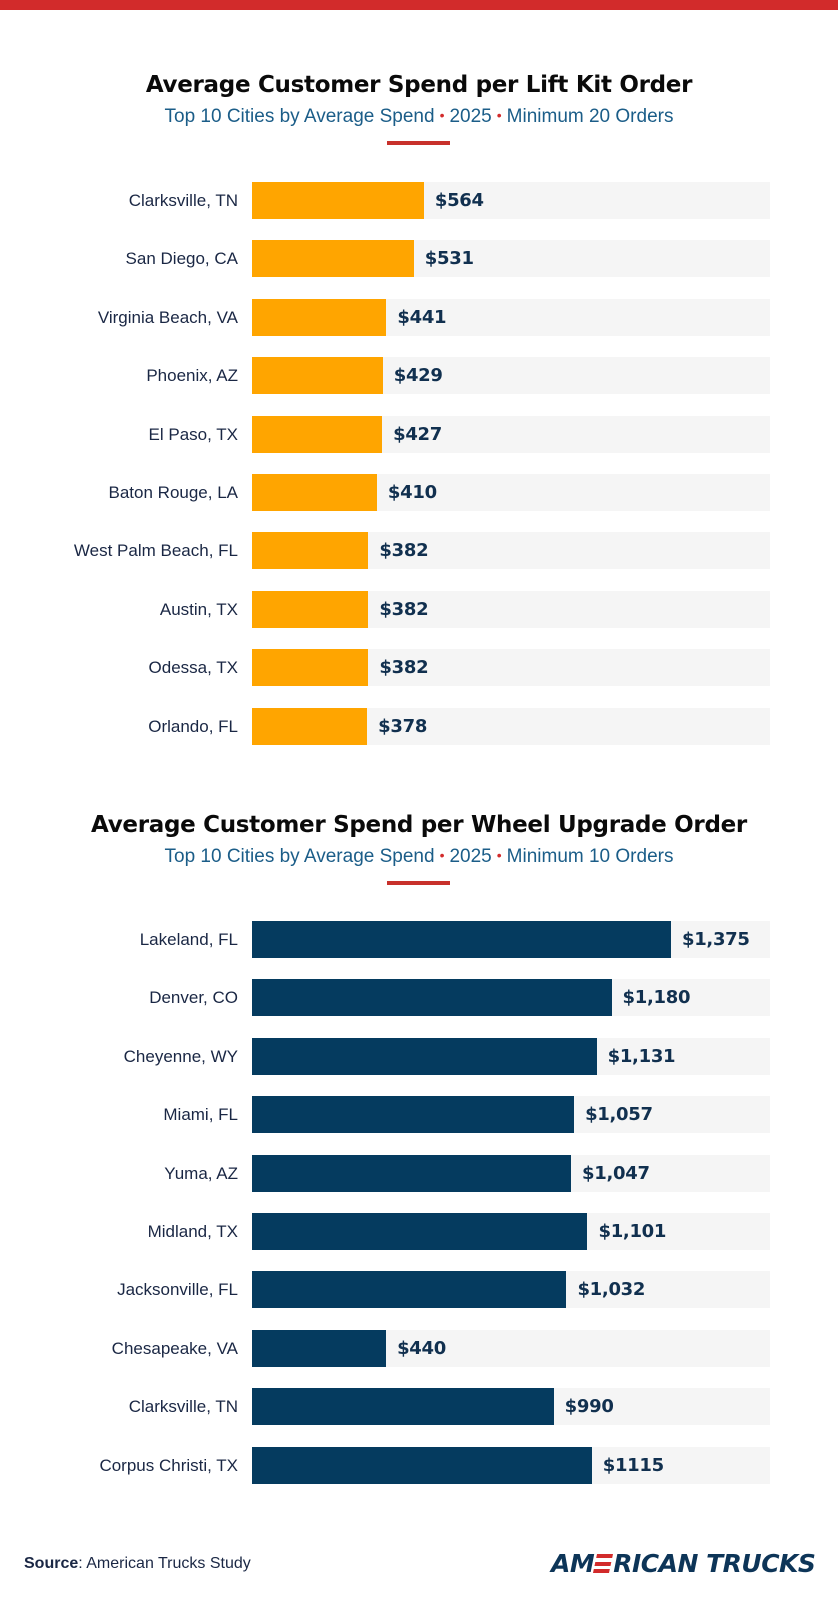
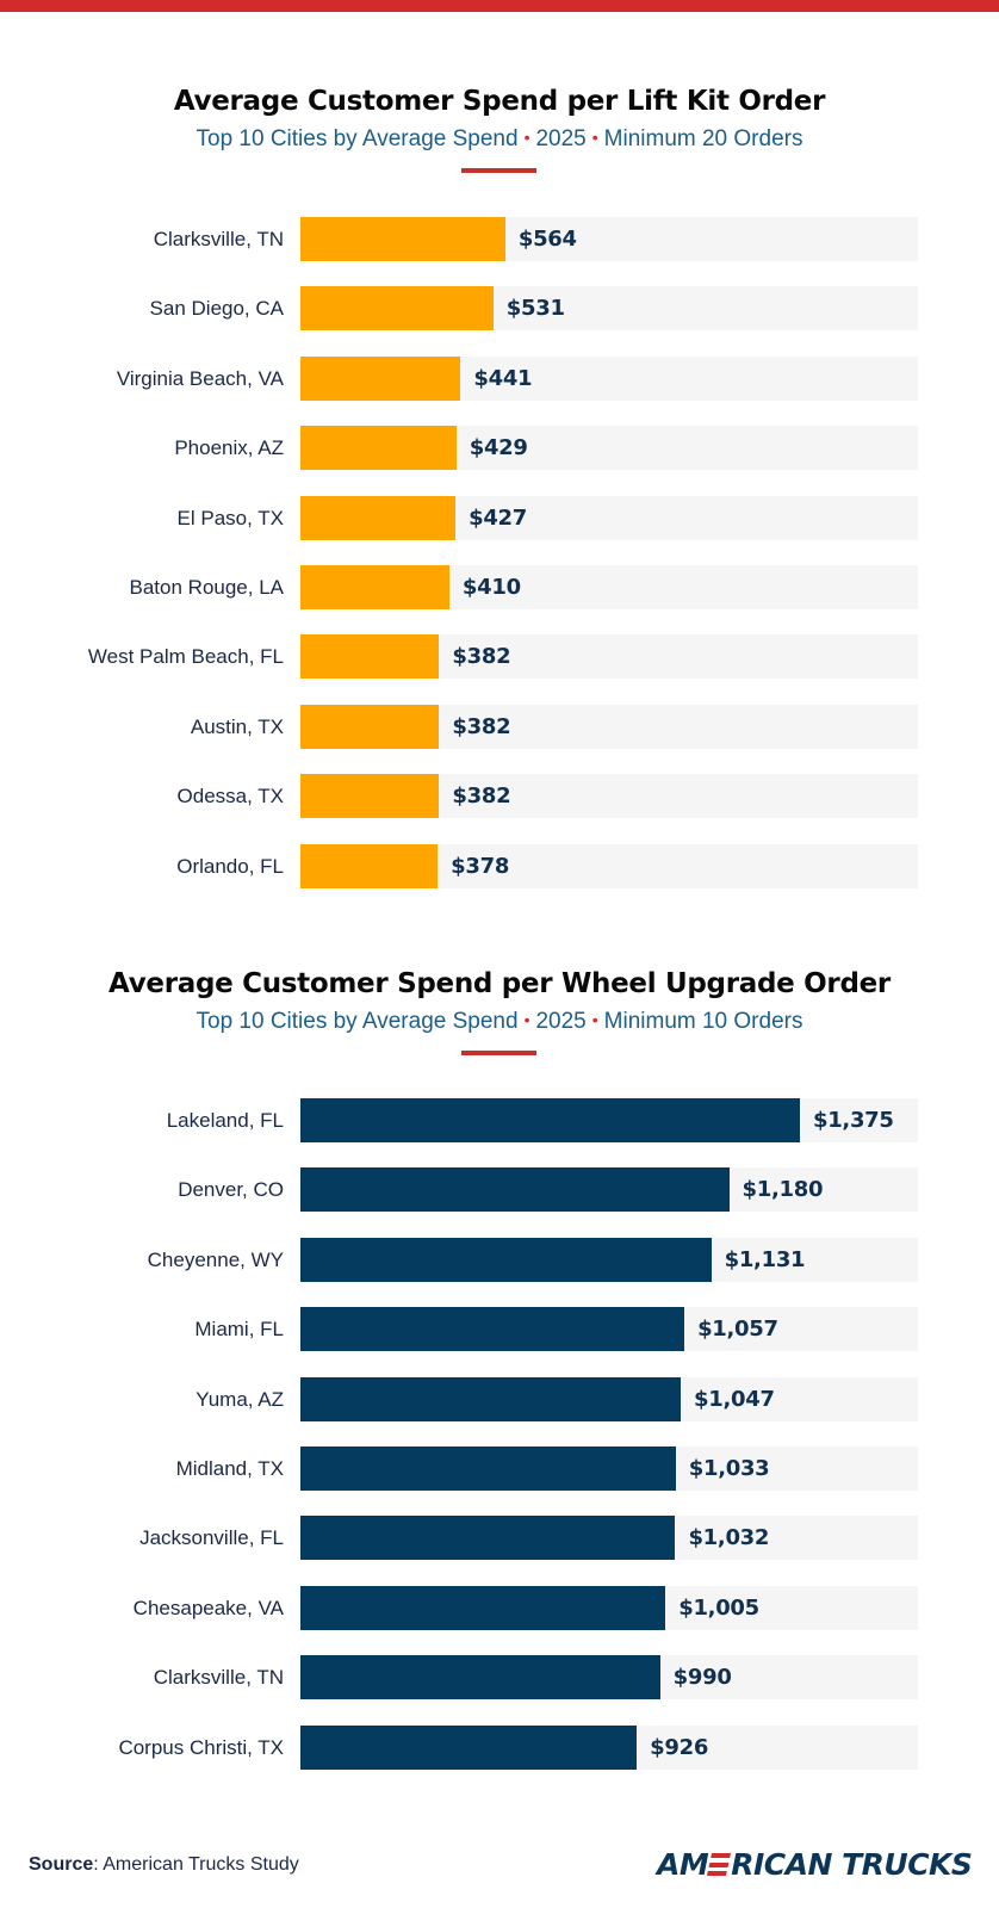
Average Customer Spend per Wheel Upgrade Order/Midland, TX: $1,101 -> $1,033
Average Customer Spend per Wheel Upgrade Order/Chesapeake, VA: $440 -> $1,005
Average Customer Spend per Wheel Upgrade Order/Corpus Christi, TX: $1115 -> $926
